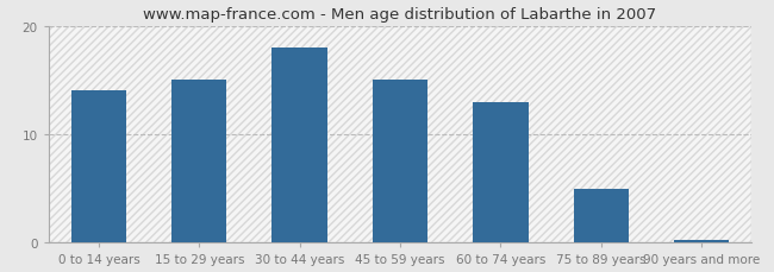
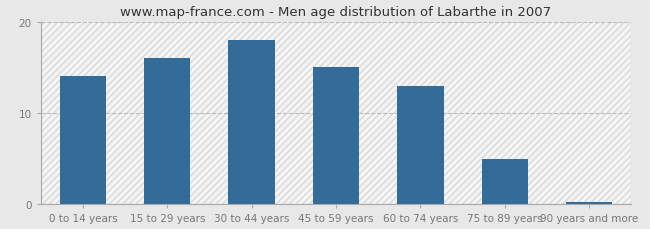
15 to 29 years: 15.0 -> 16.0
